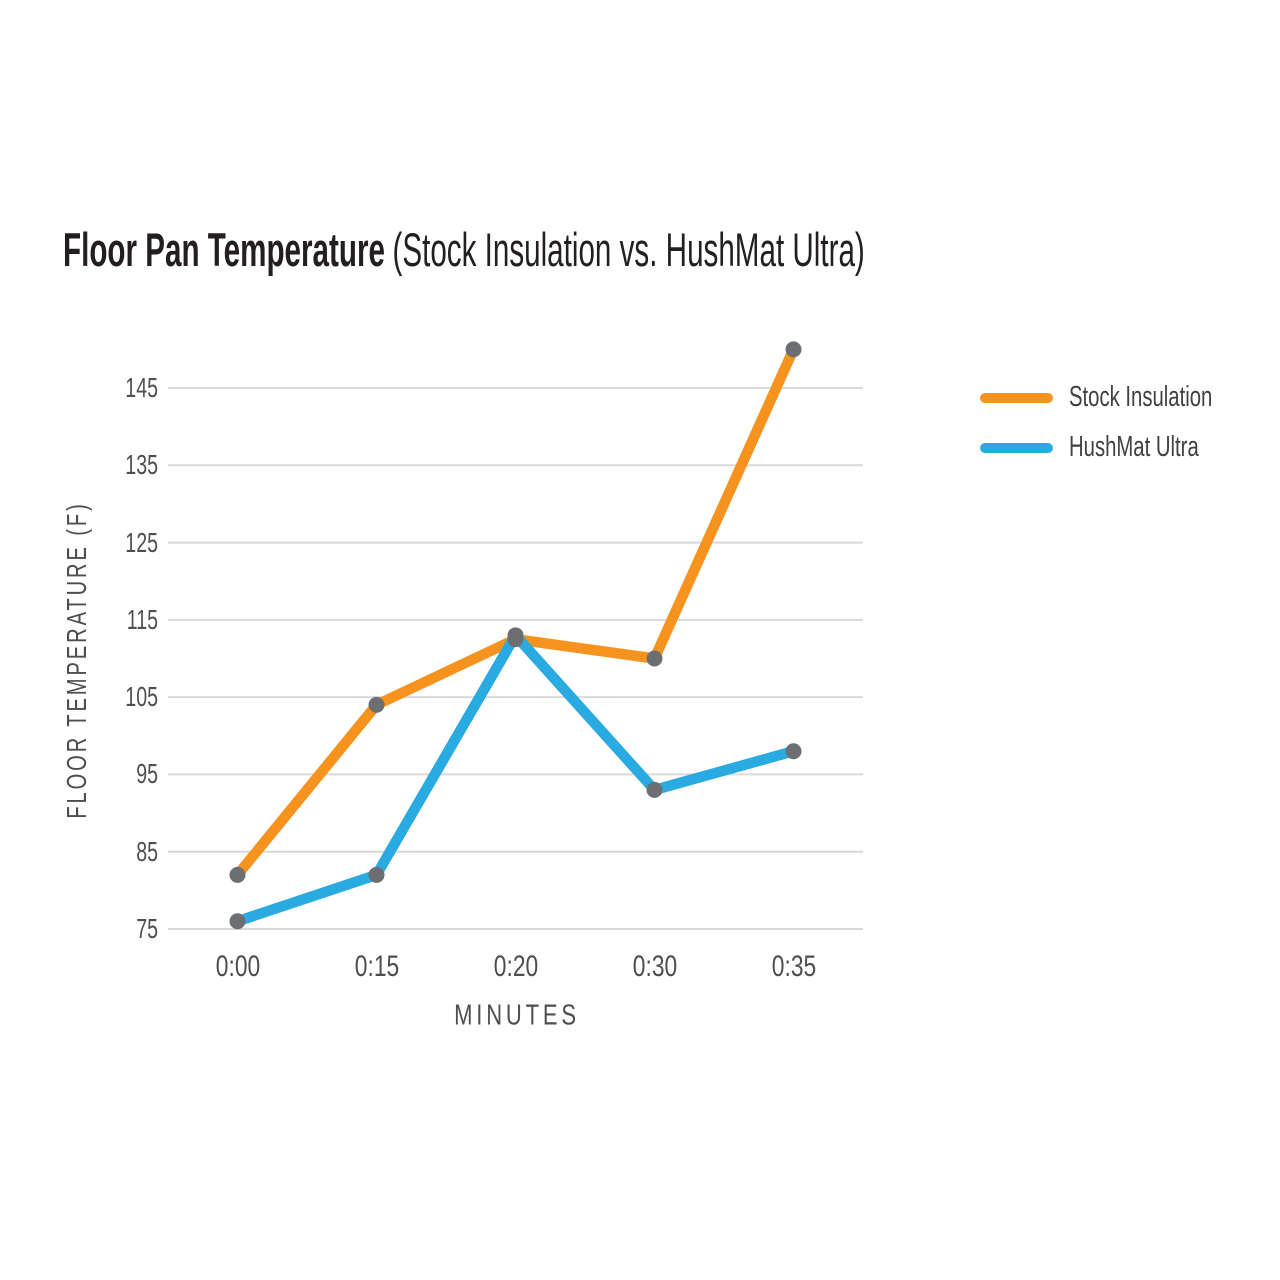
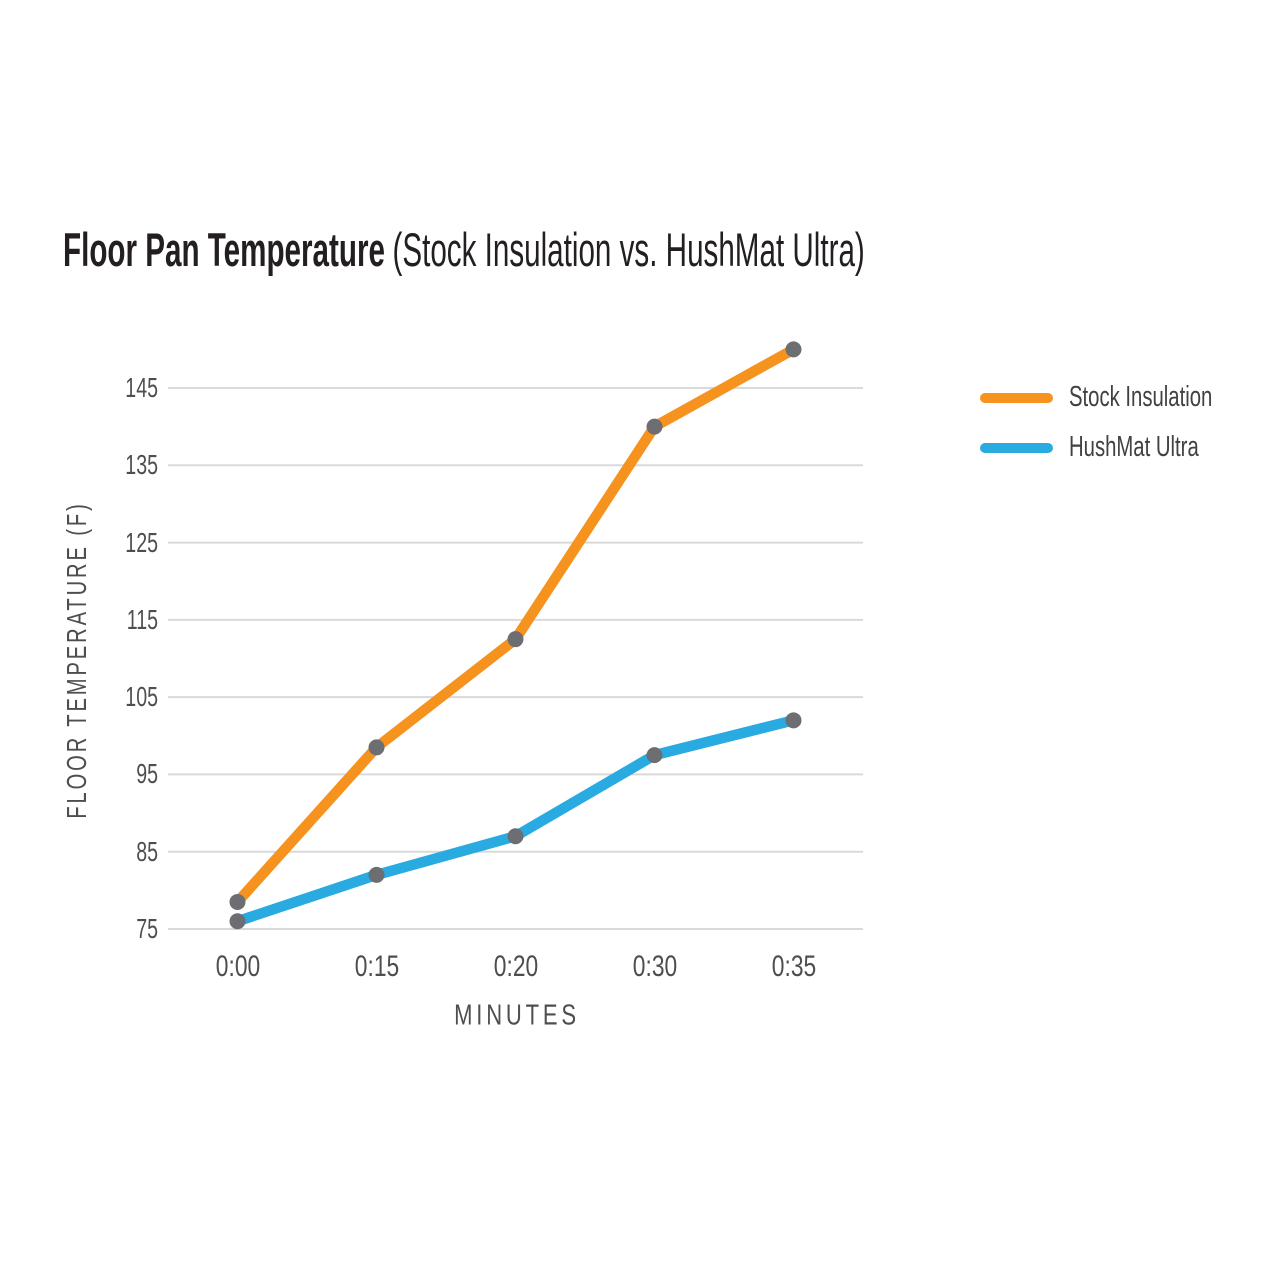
Stock Insulation/0:00: 82 -> 78
Stock Insulation/0:15: 104 -> 98
HushMat Ultra/0:20: 113 -> 87
Stock Insulation/0:30: 110 -> 140
HushMat Ultra/0:30: 93 -> 98
HushMat Ultra/0:35: 98 -> 102
